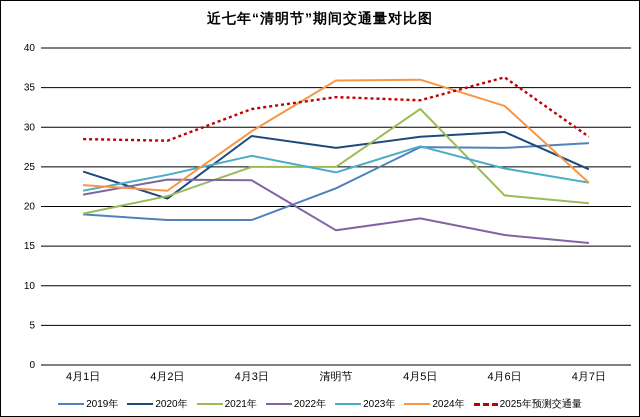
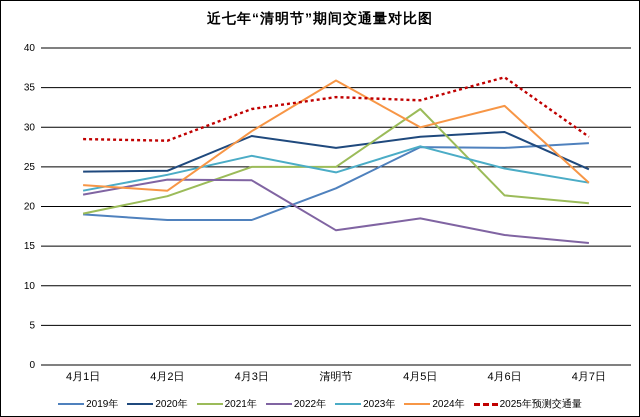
2020年/4月2日: 21 -> 24
2024年/4月5日: 36 -> 30
